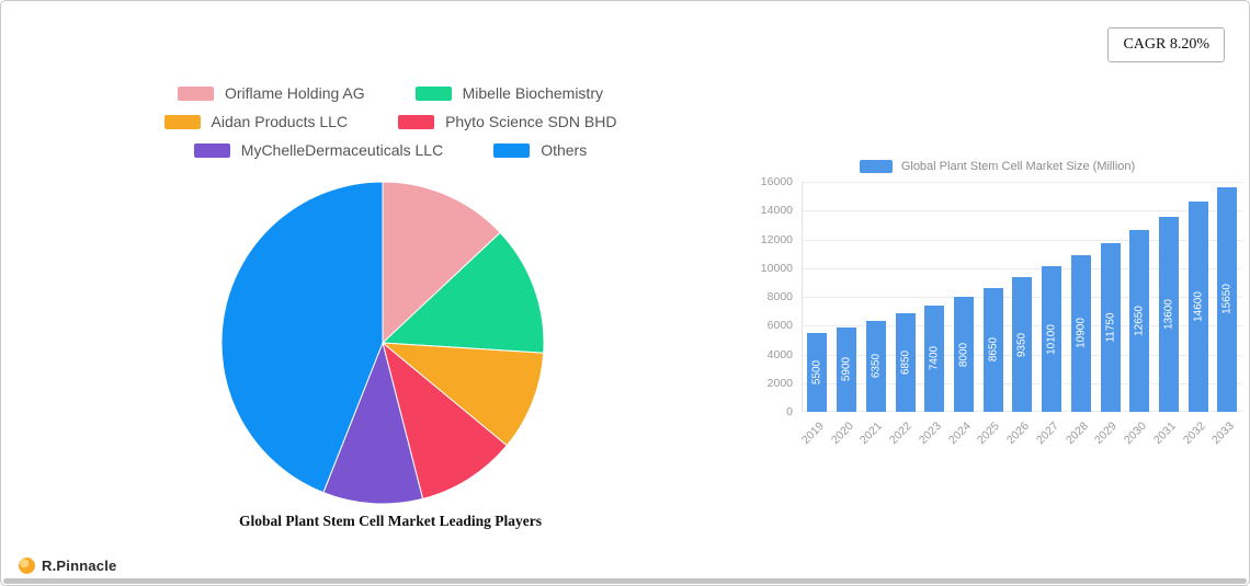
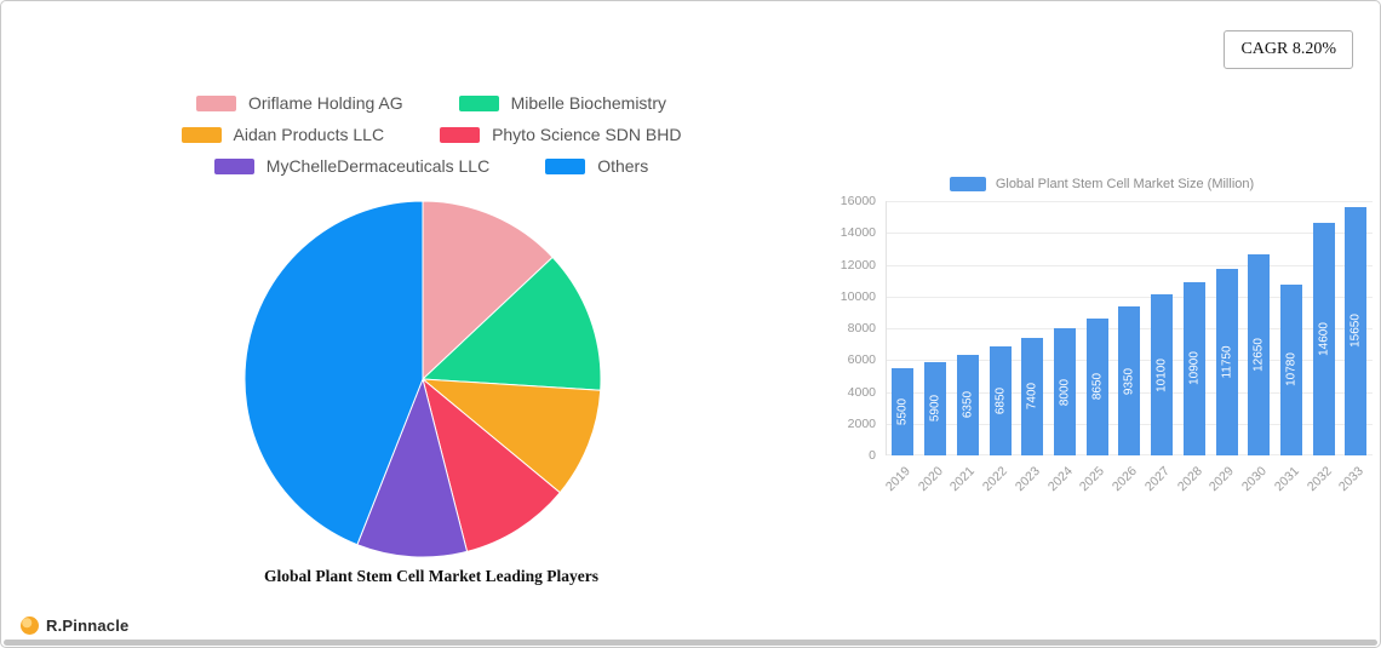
Global Plant Stem Cell Market Size (Million)/2031: 13600 -> 10780
